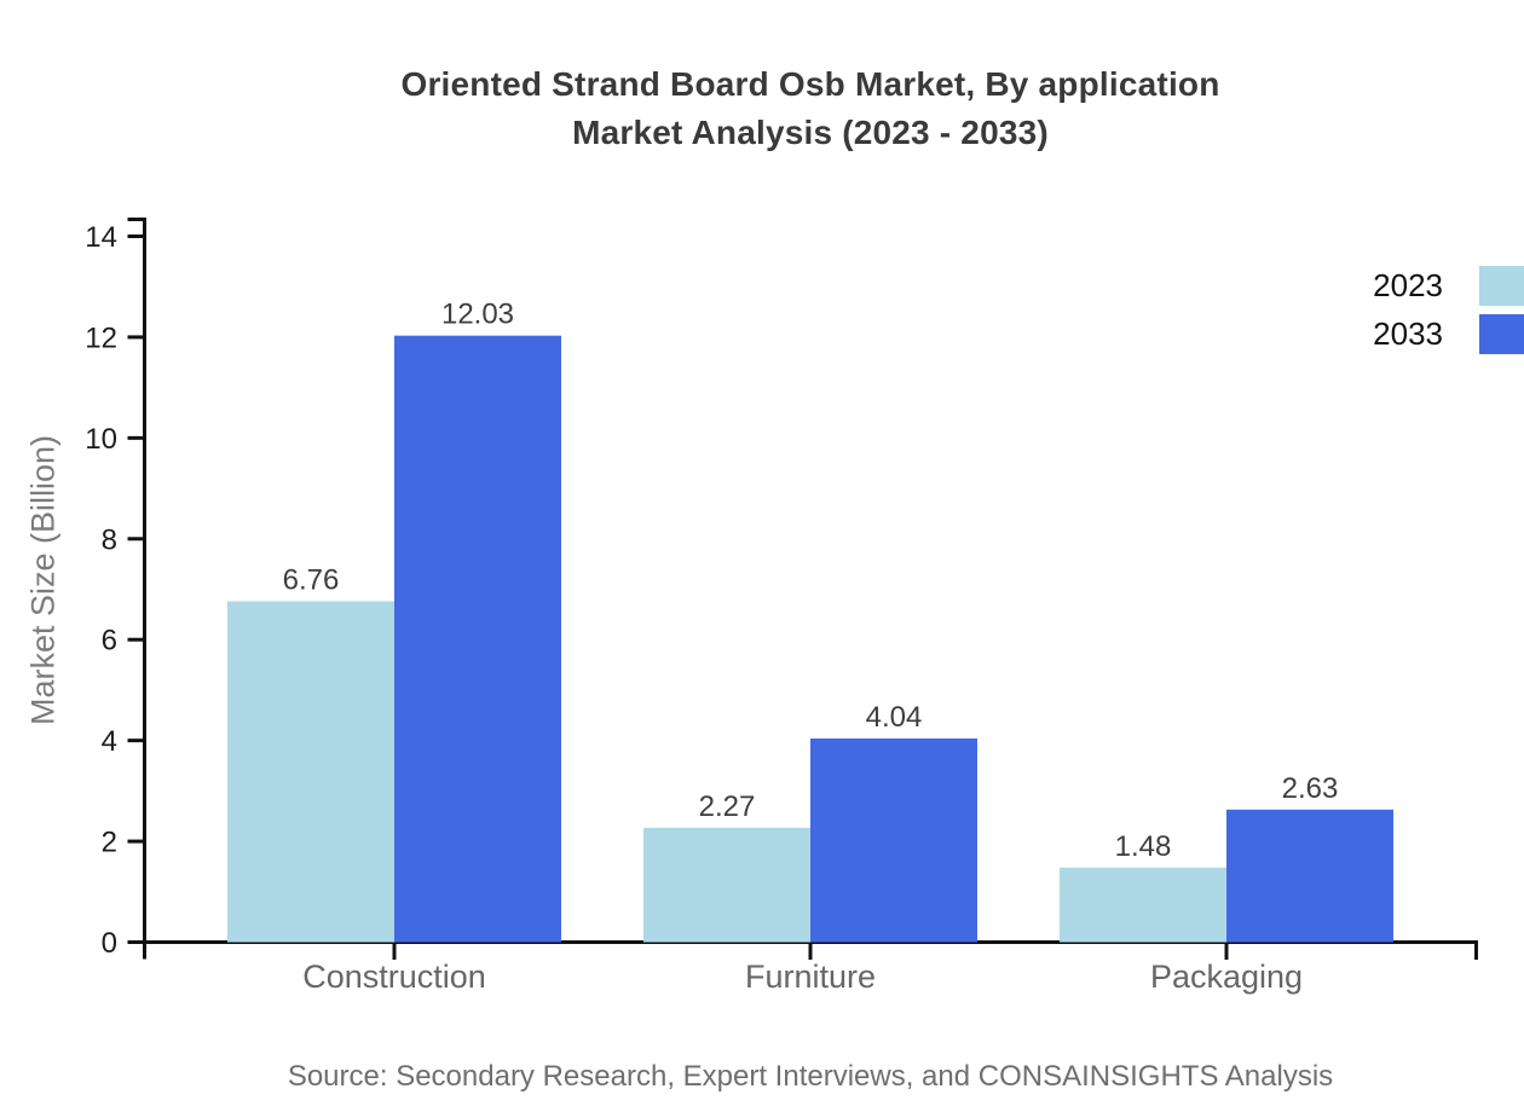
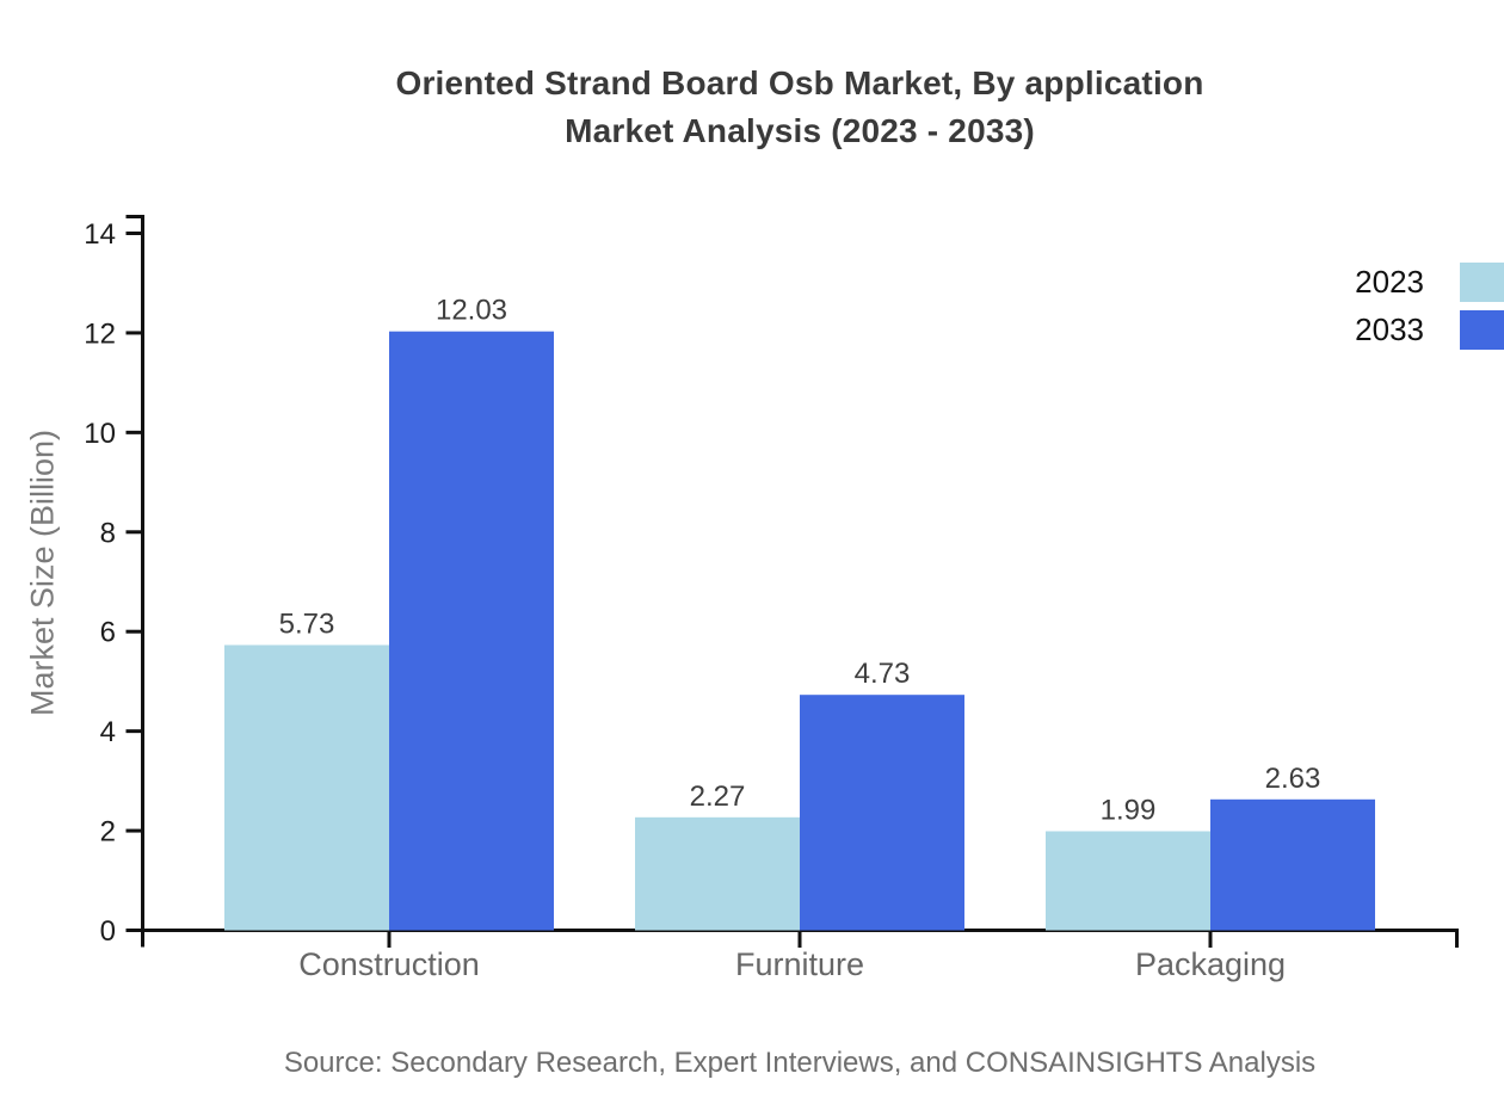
2023/Construction: 6.76 -> 5.73
2033/Furniture: 4.04 -> 4.73
2023/Packaging: 1.48 -> 1.99
